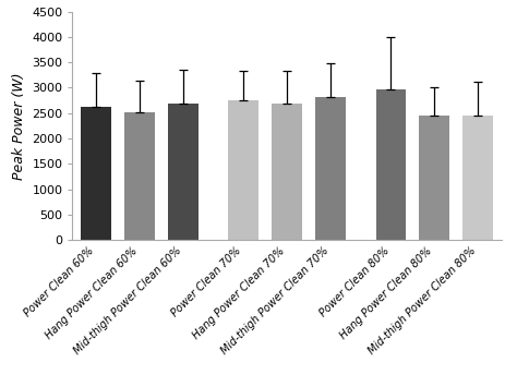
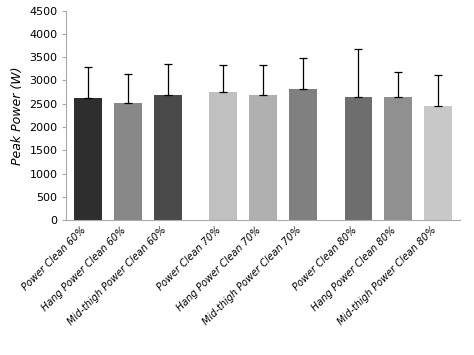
Power Clean 80%: 2970 -> 2650
Hang Power Clean 80%: 2460 -> 2650
